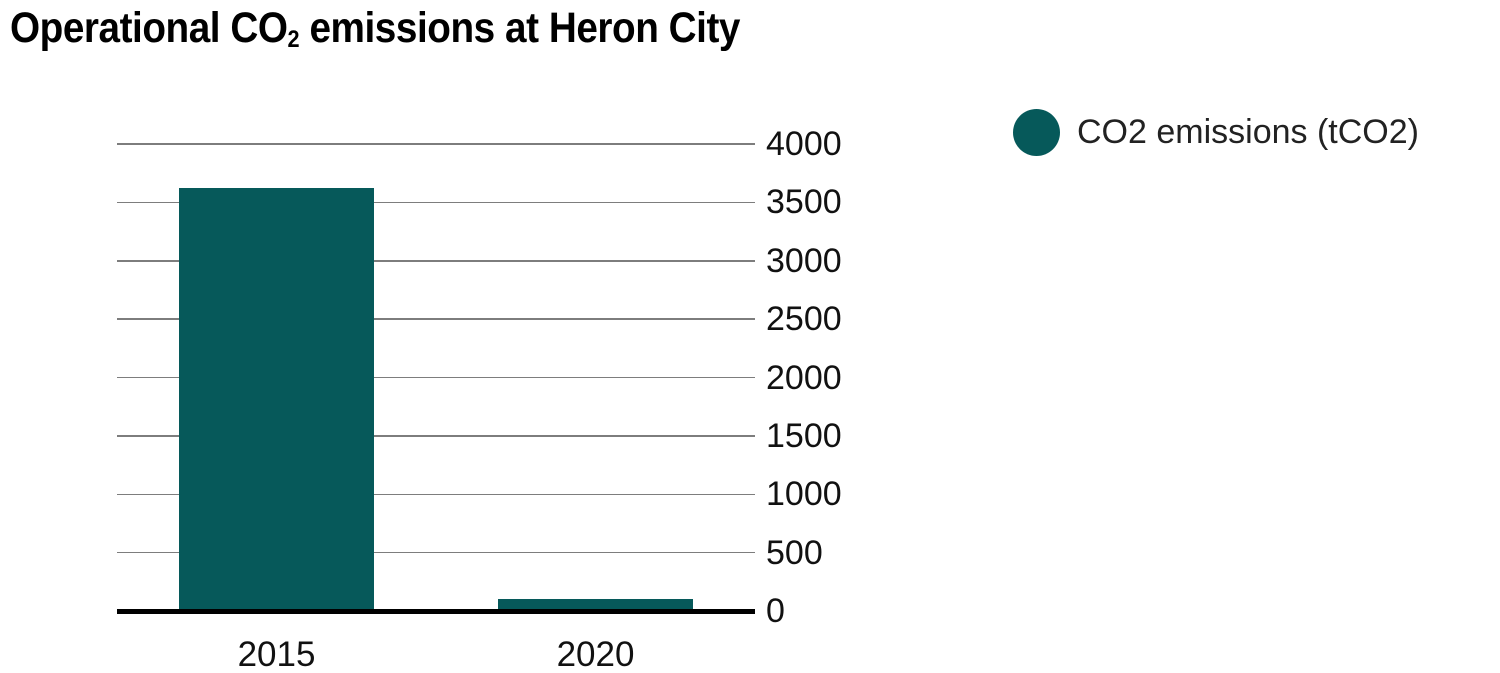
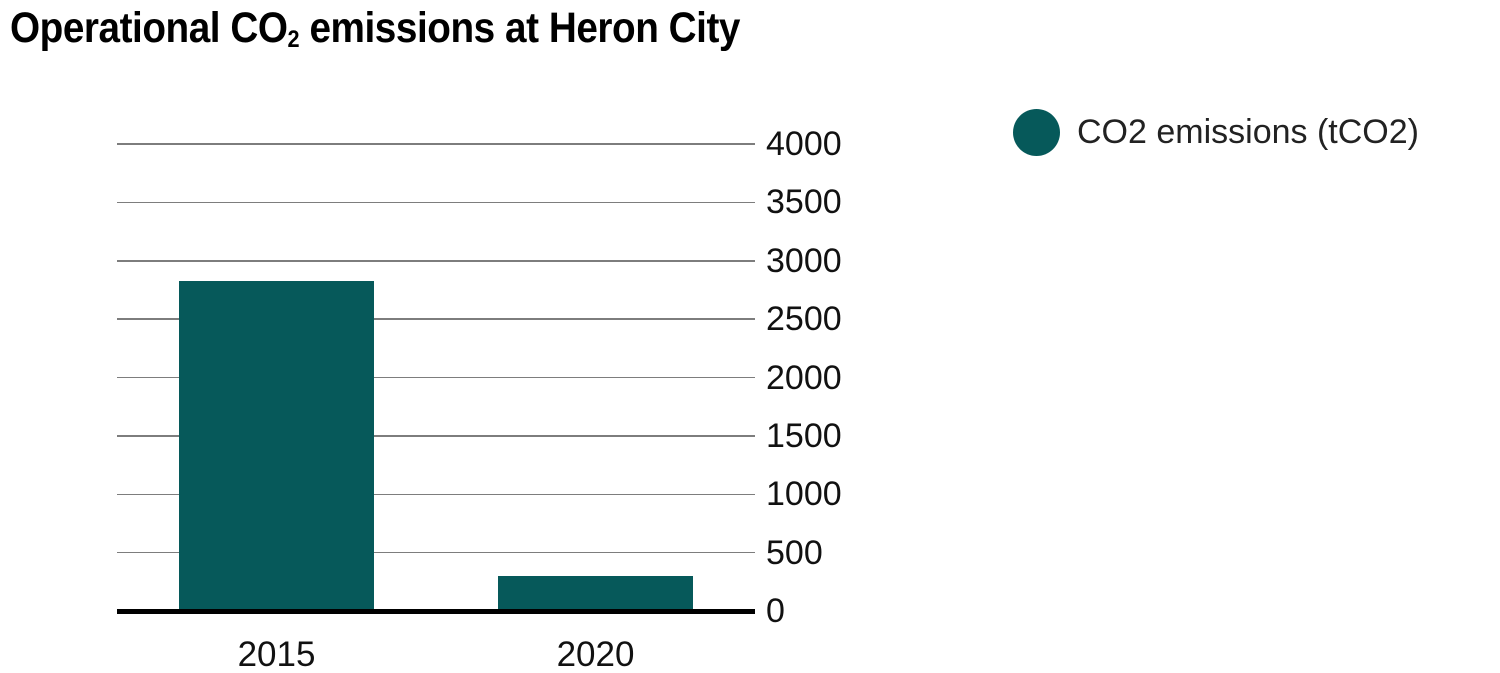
2015: 3620 -> 2830
2020: 100 -> 300
